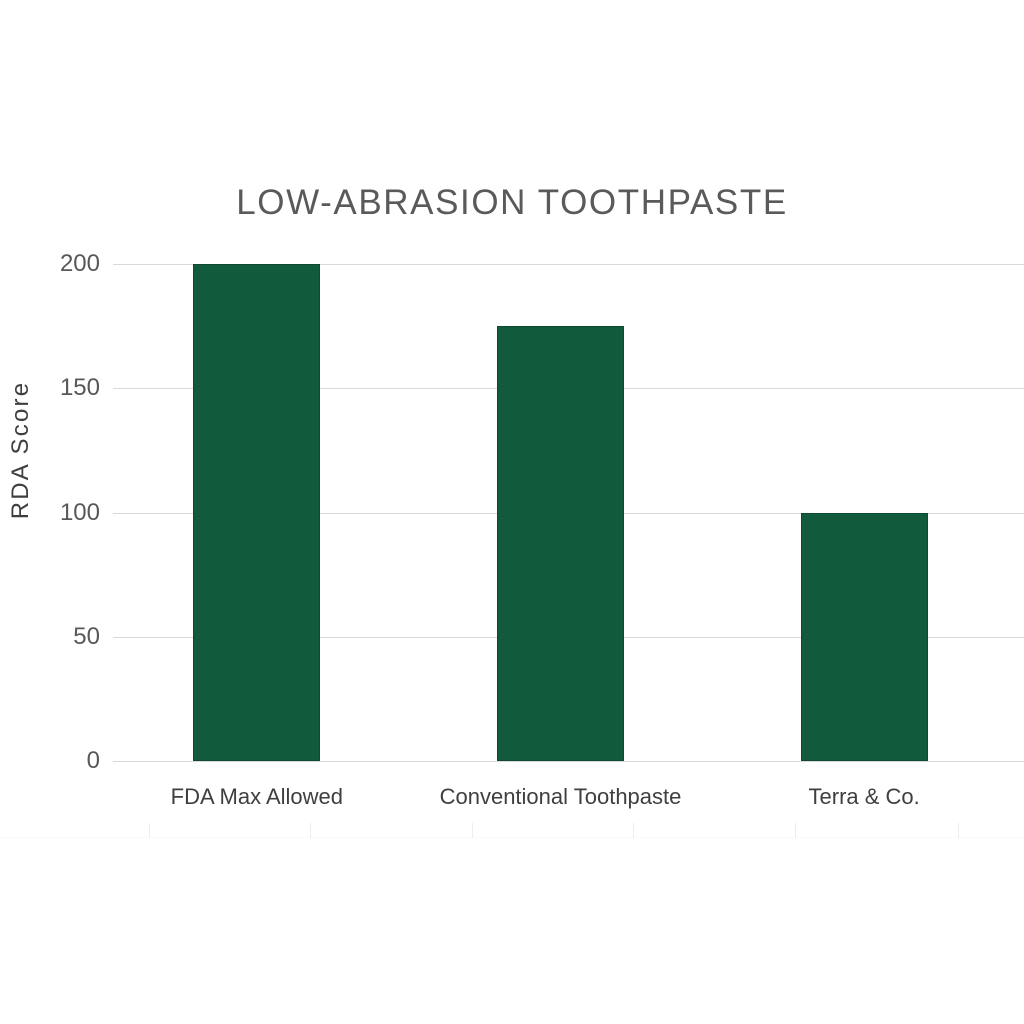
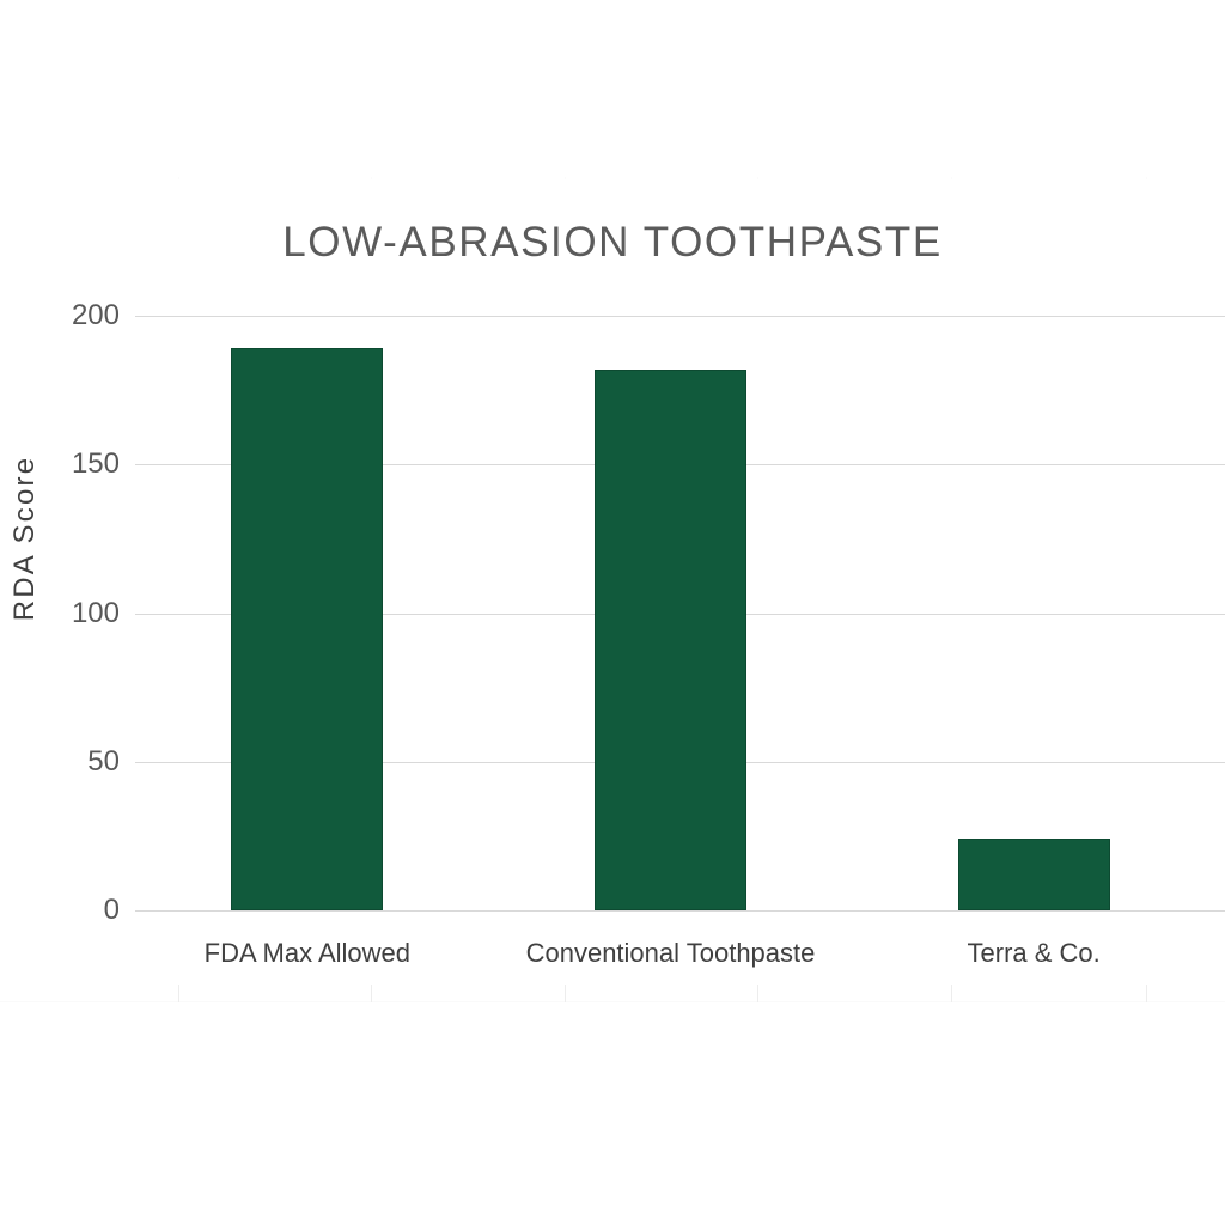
FDA Max Allowed: 200 -> 189
Conventional Toothpaste: 175 -> 182
Terra & Co.: 100 -> 24
